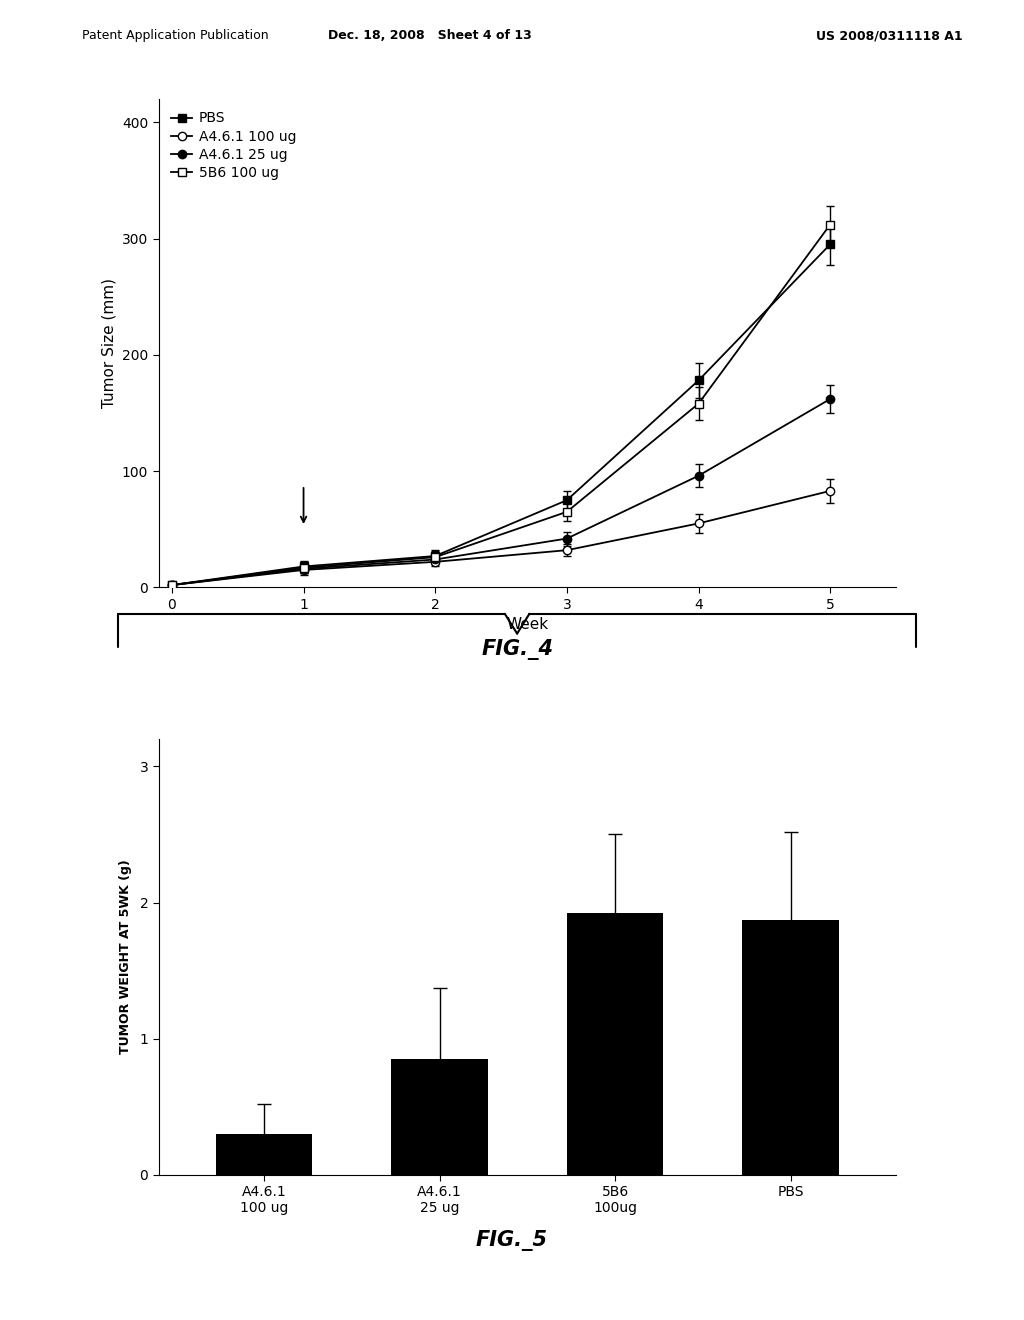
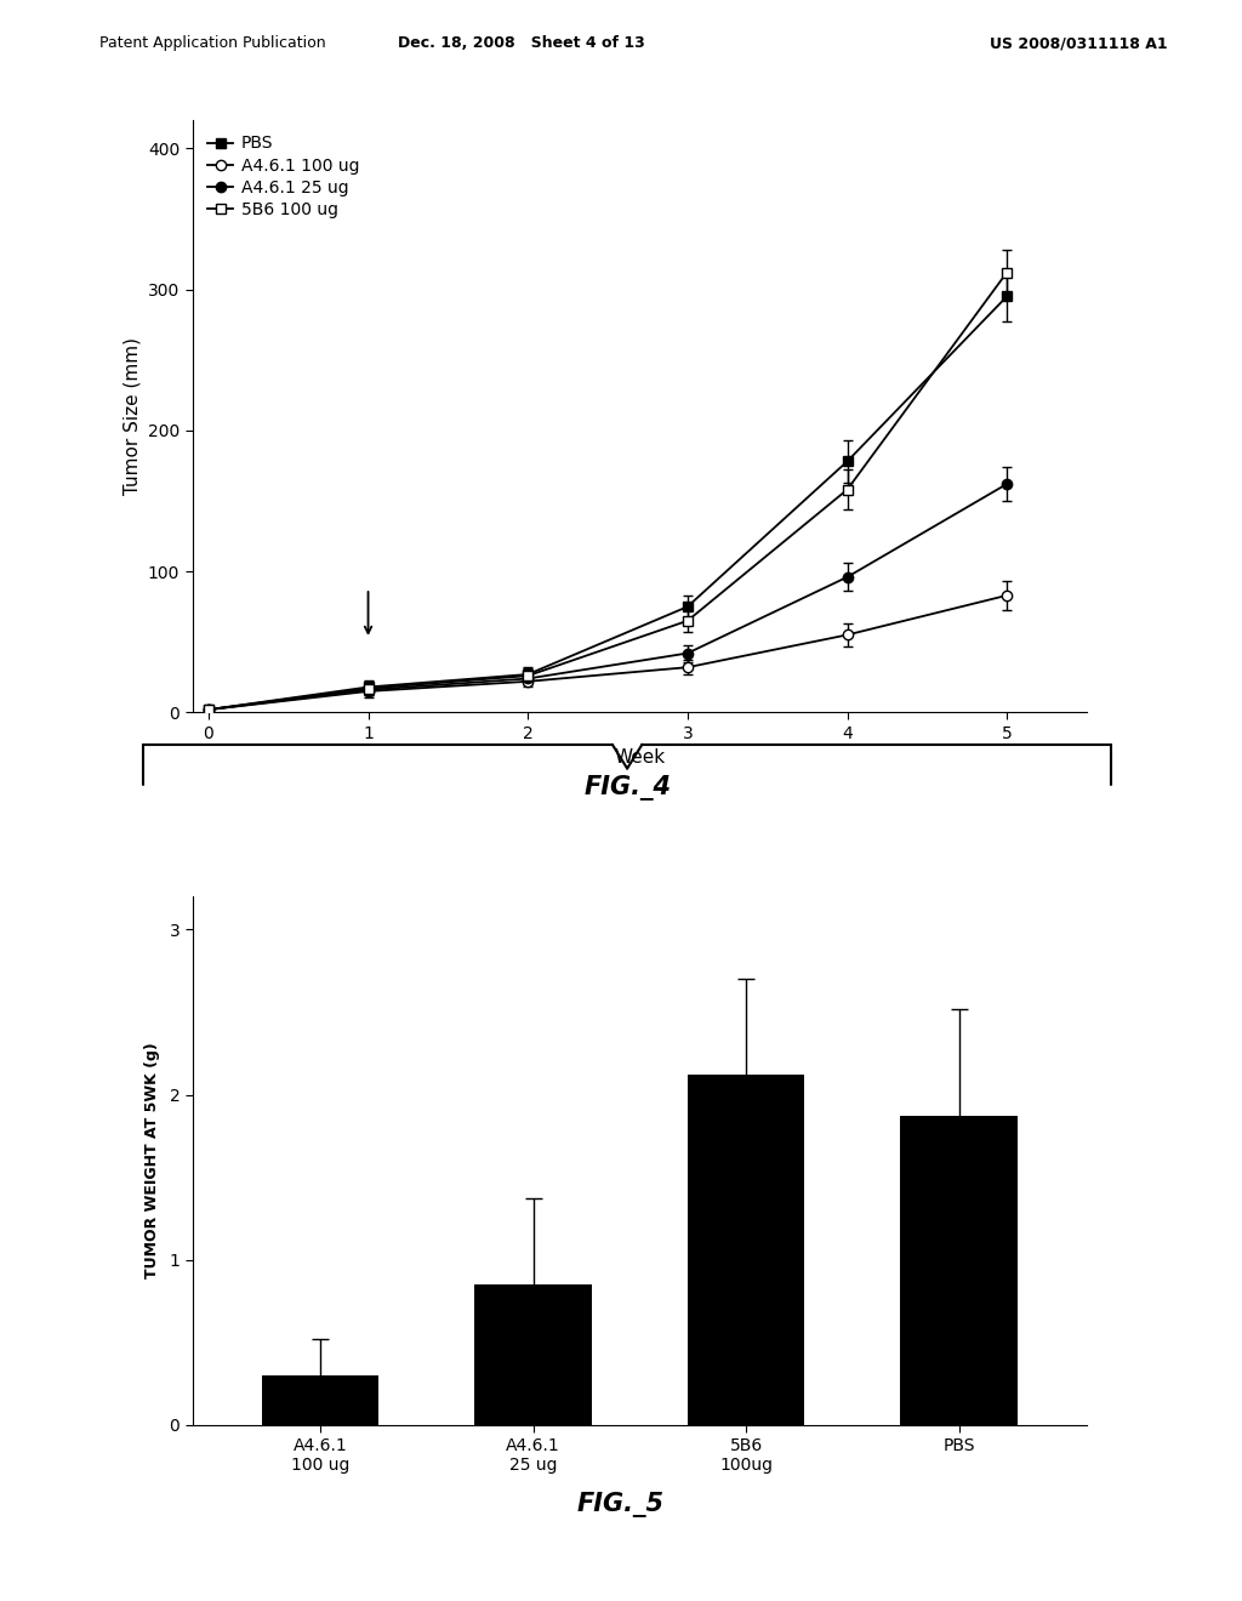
5B6 100ug: 1.92 -> 2.12
